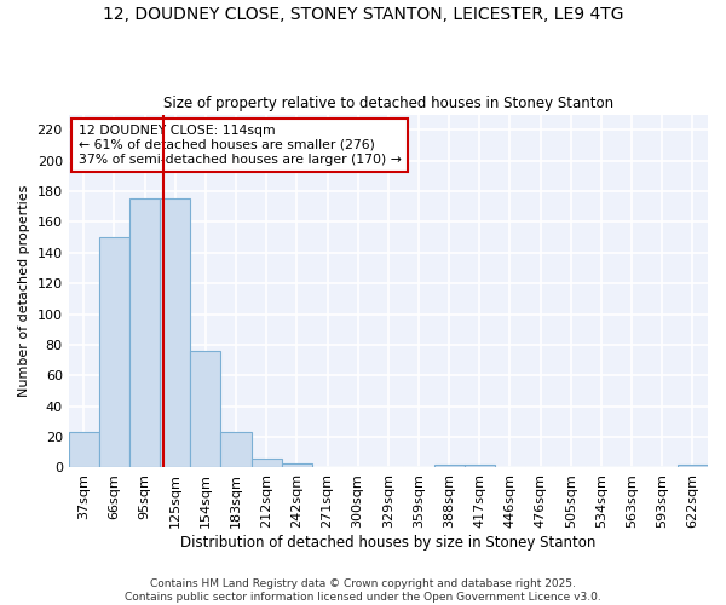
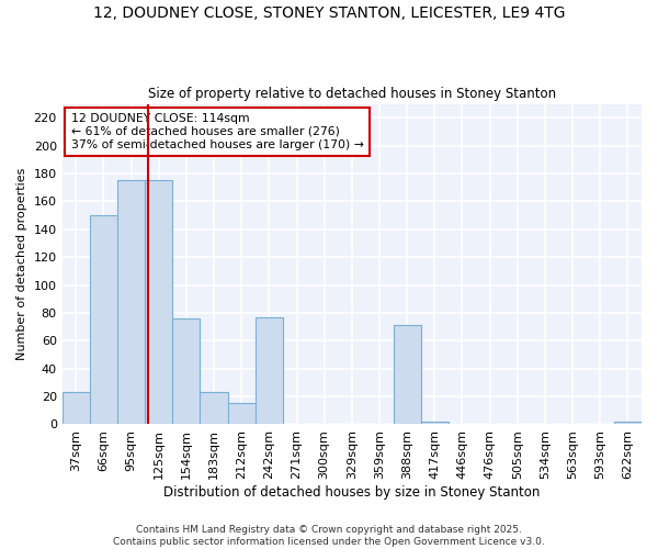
212sqm: 6 -> 15
242sqm: 3 -> 77
388sqm: 2 -> 71
